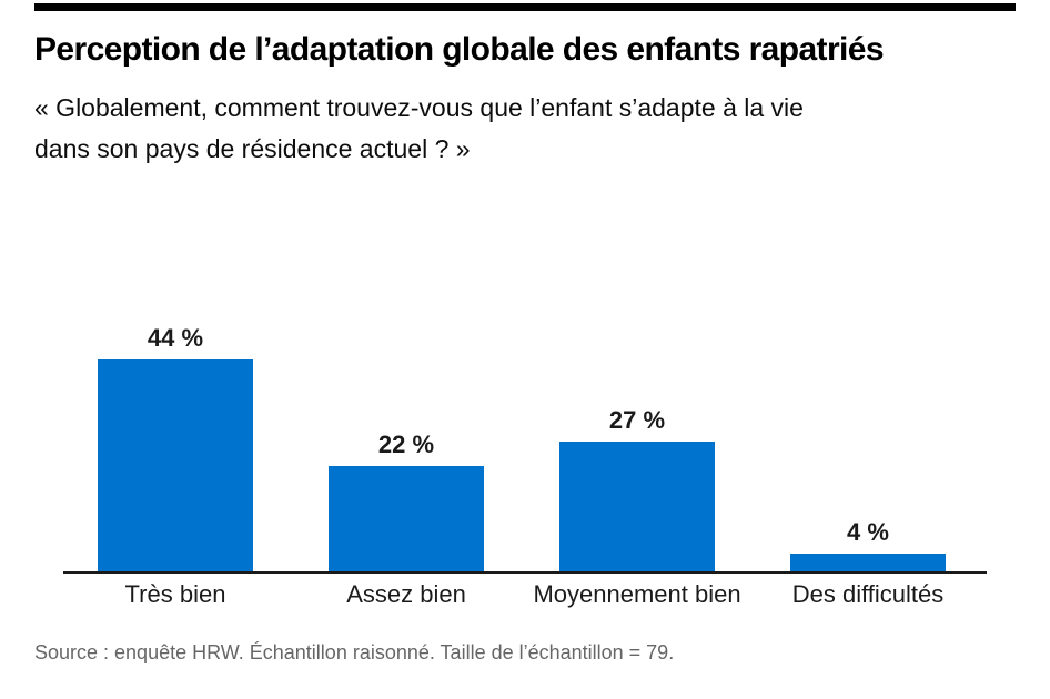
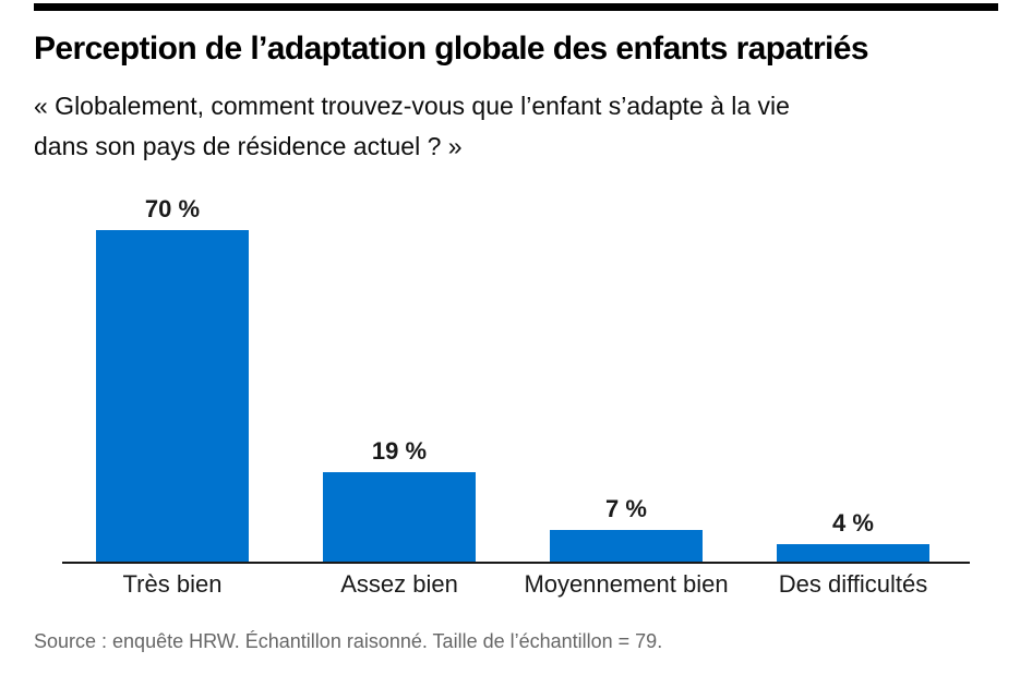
Très bien: 44 -> 70
Assez bien: 22 -> 19
Moyennement bien: 27 -> 7
